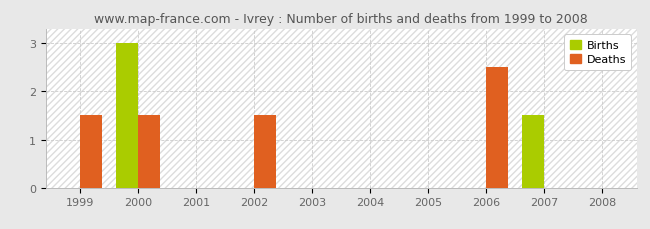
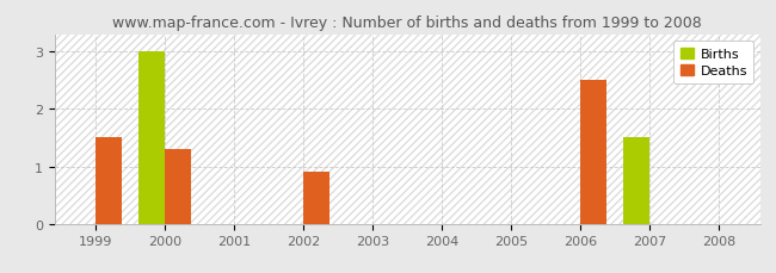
Deaths/2000: 1.5 -> 1.3
Deaths/2002: 1.5 -> 0.9
